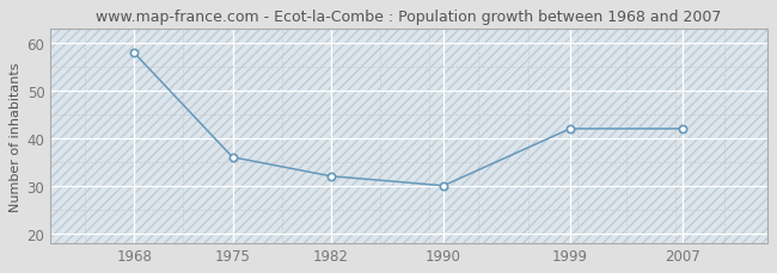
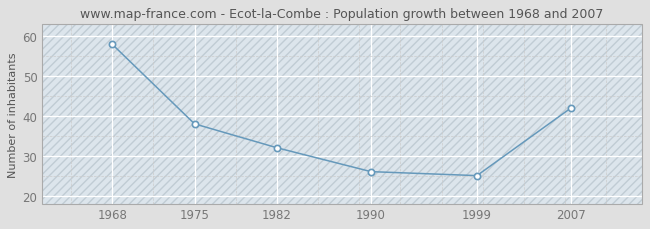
1975: 36 -> 38
1990: 30 -> 26
1999: 42 -> 25
